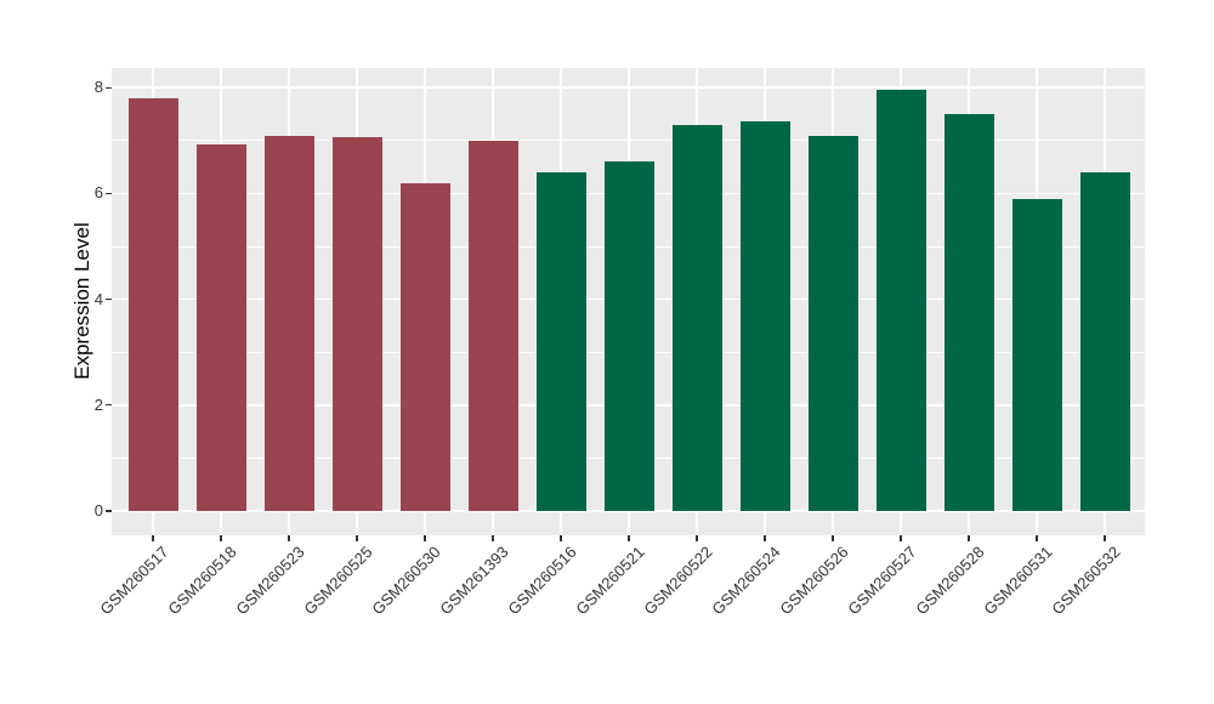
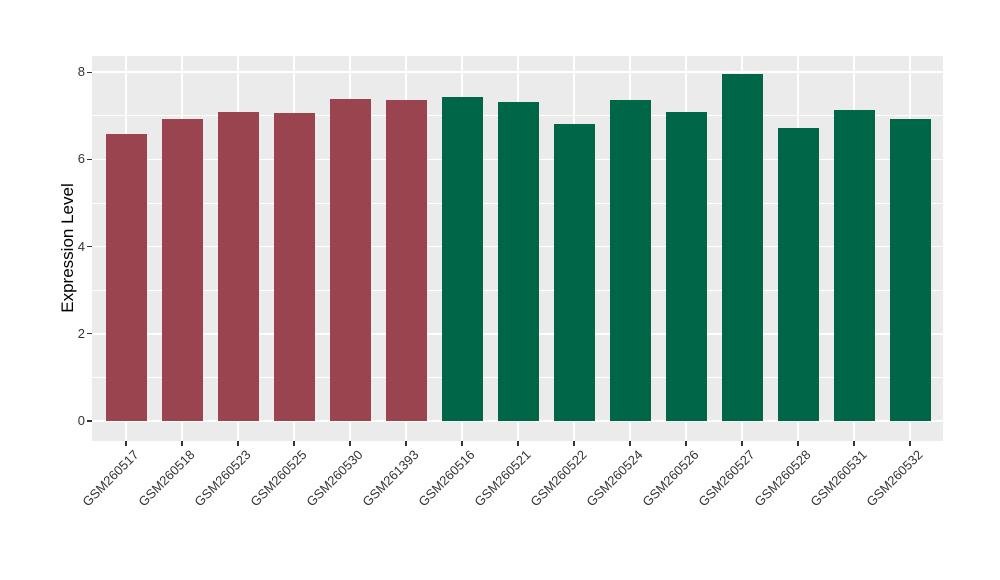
GSM260517: 7.8 -> 6.6
GSM260530: 6.2 -> 7.4
GSM261393: 7.0 -> 7.3
GSM260516: 6.4 -> 7.4
GSM260521: 6.6 -> 7.3
GSM260522: 7.3 -> 6.8
GSM260528: 7.5 -> 6.7
GSM260531: 5.9 -> 7.1
GSM260532: 6.4 -> 6.9
